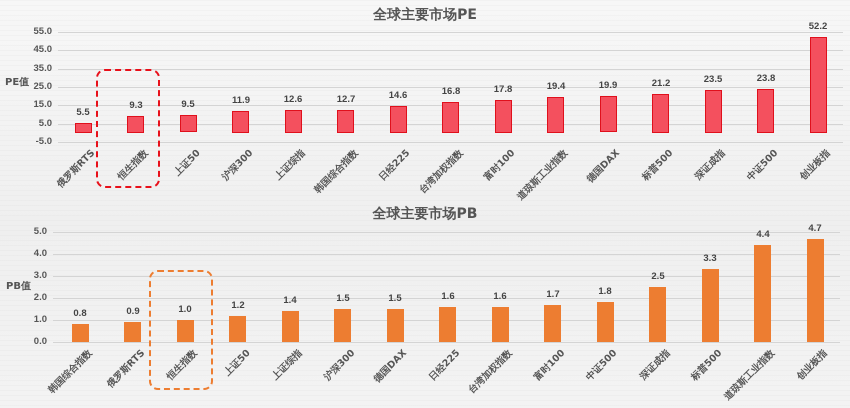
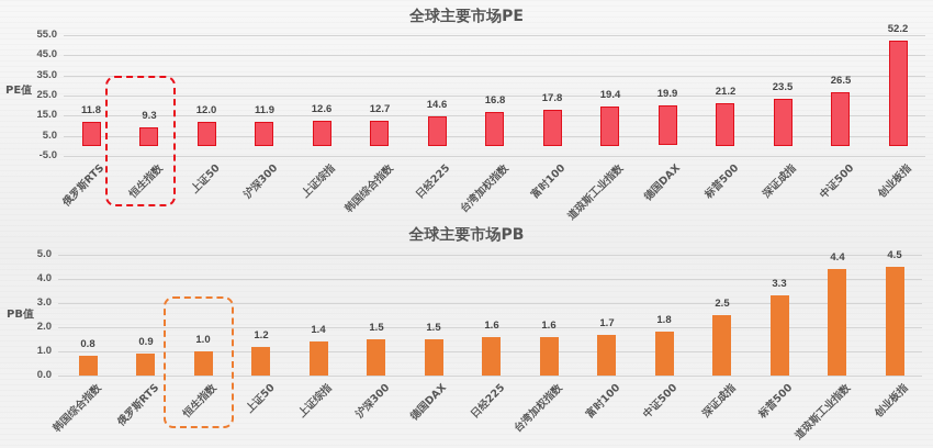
全球主要市场PE/俄罗斯RTS: 5.5 -> 11.8
全球主要市场PE/上证50: 9.5 -> 12.0
全球主要市场PE/中证500: 23.8 -> 26.5
全球主要市场PB/创业板指: 4.7 -> 4.5
